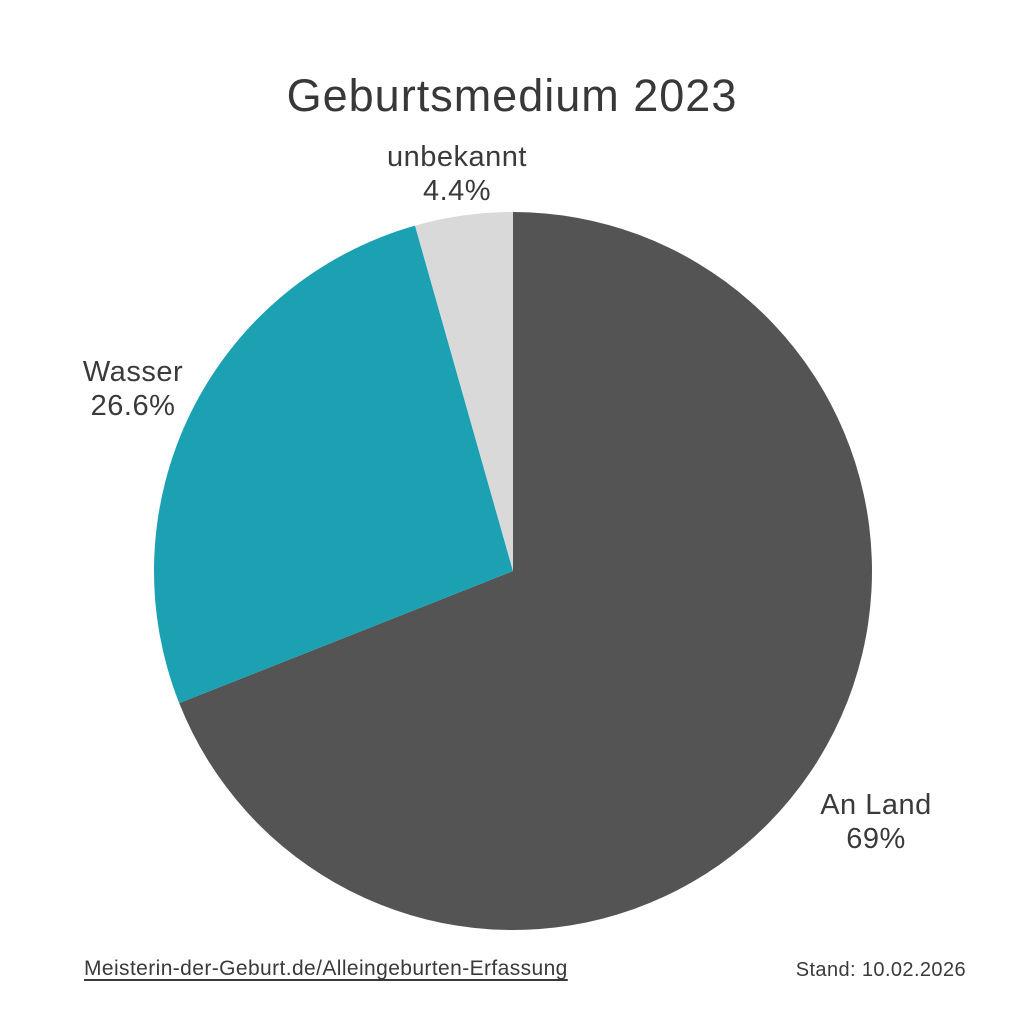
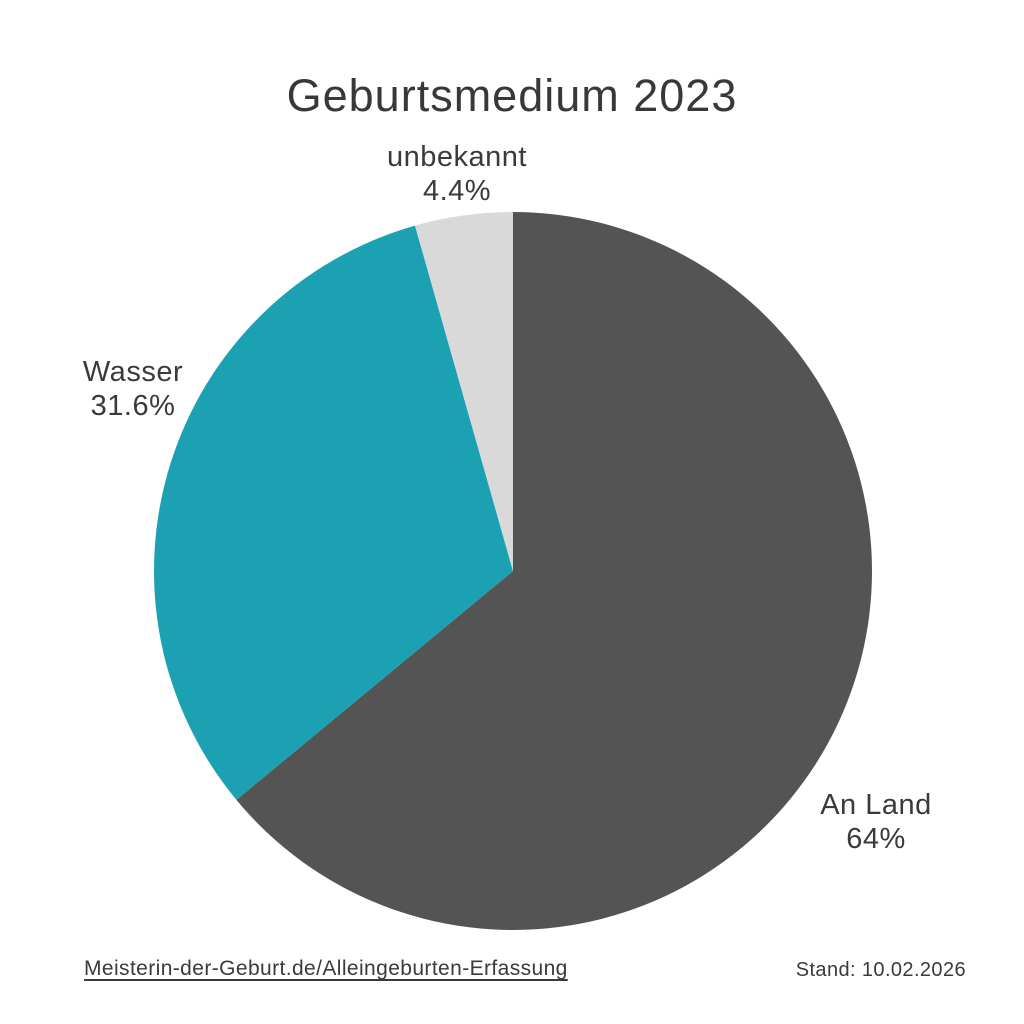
An Land: 69% -> 64%
Wasser: 26.6% -> 31.6%
